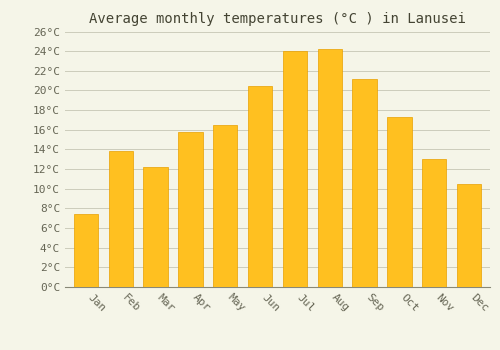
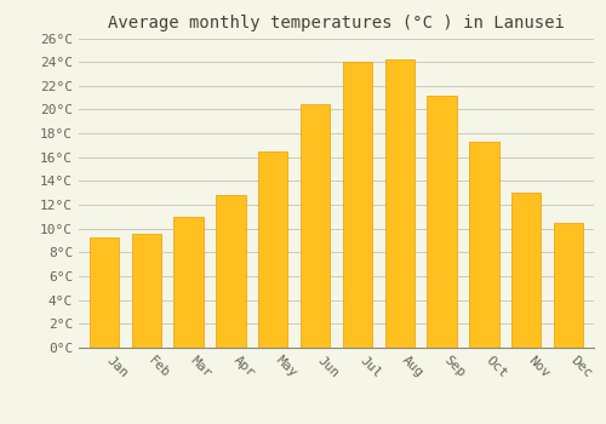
Jan: 7.4°C -> 9.3°C
Feb: 13.8°C -> 9.6°C
Mar: 12.2°C -> 11.0°C
Apr: 15.8°C -> 12.8°C
